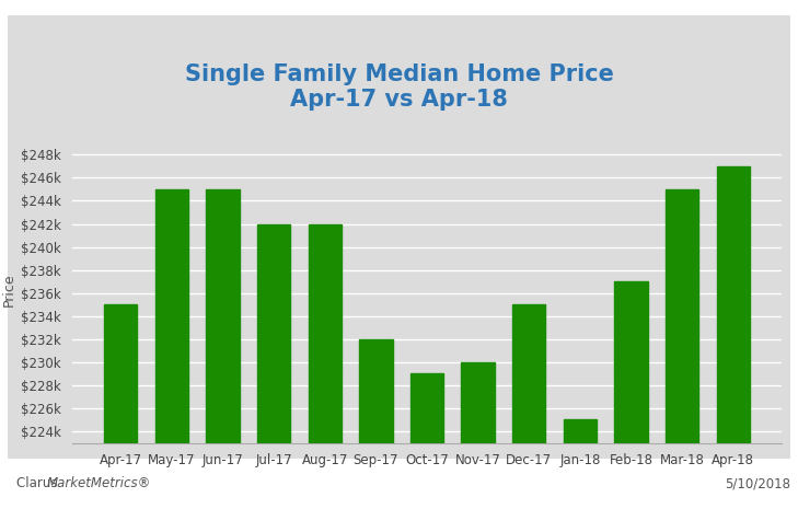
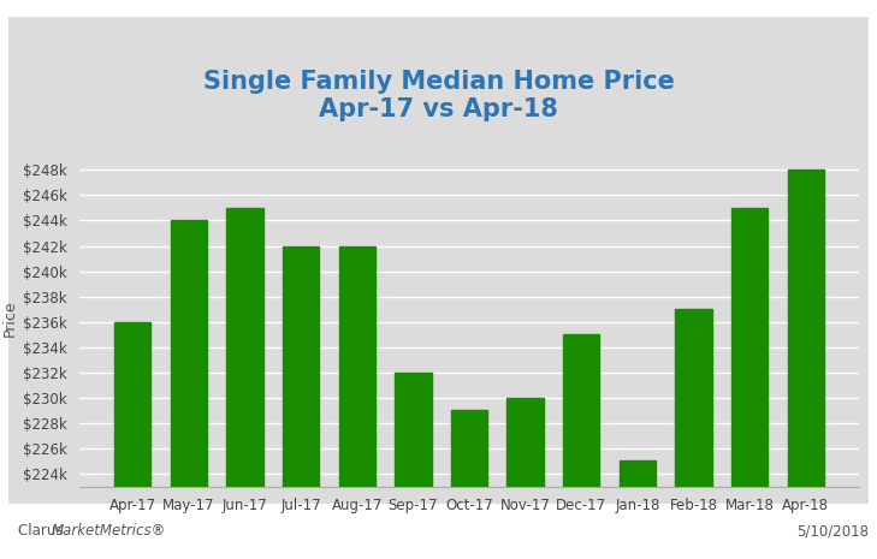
Apr-17: $235k -> $236k
May-17: $245k -> $244k
Apr-18: $247k -> $248k
